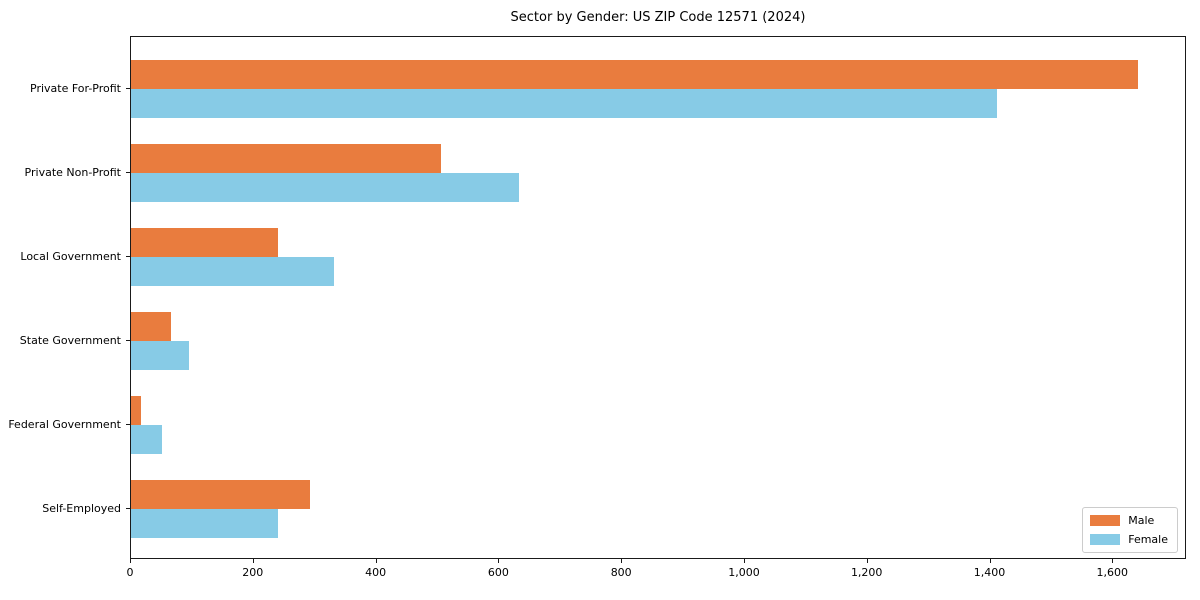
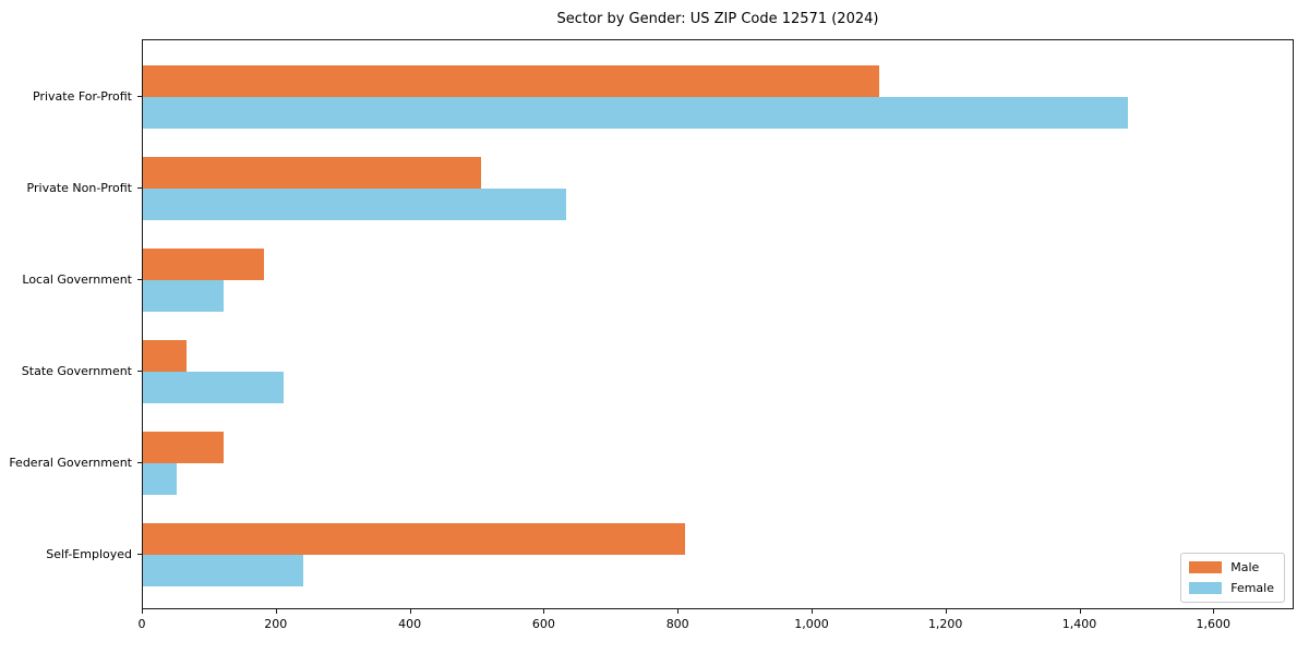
Male/Private For-Profit: 1640 -> 1100
Female/Private For-Profit: 1410 -> 1470
Male/Local Government: 240 -> 180
Female/Local Government: 330 -> 120
Female/State Government: 100 -> 210
Male/Federal Government: 20 -> 120
Male/Self-Employed: 290 -> 810
